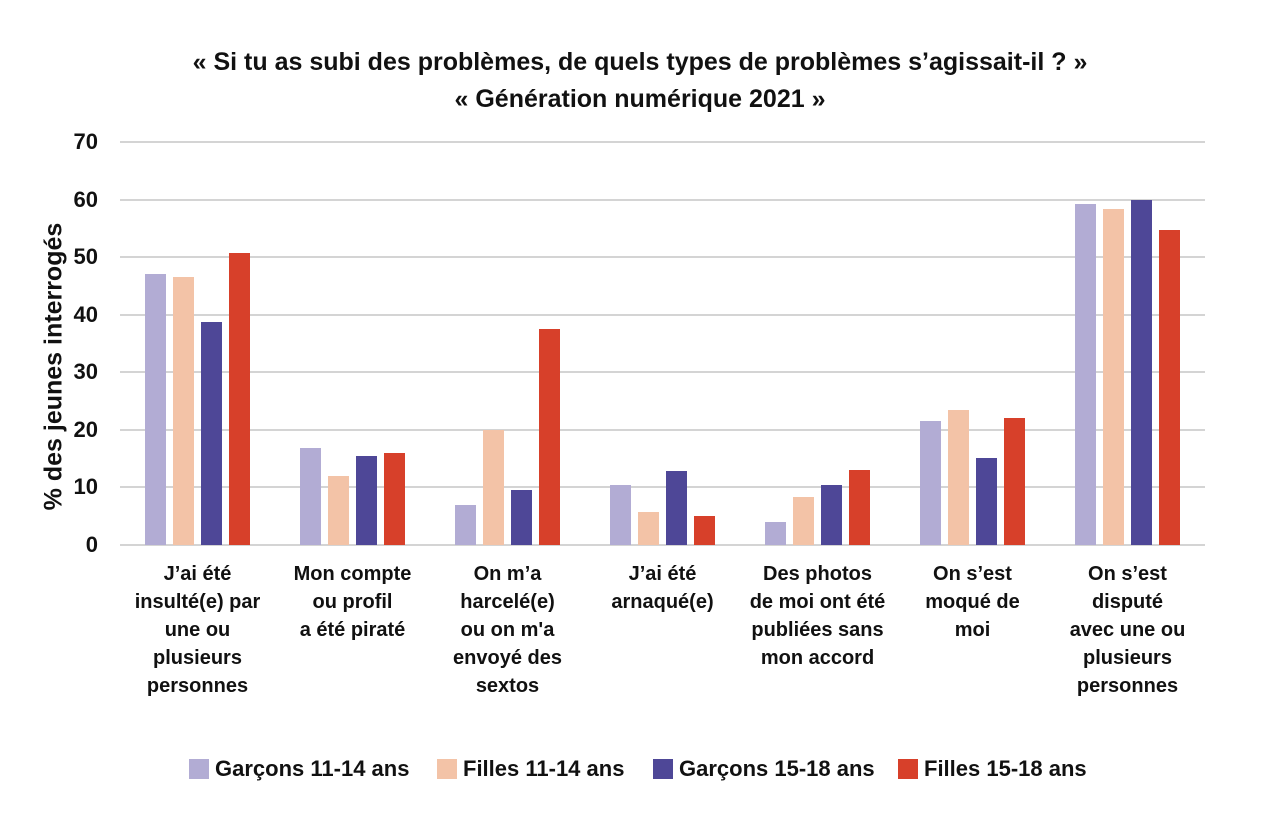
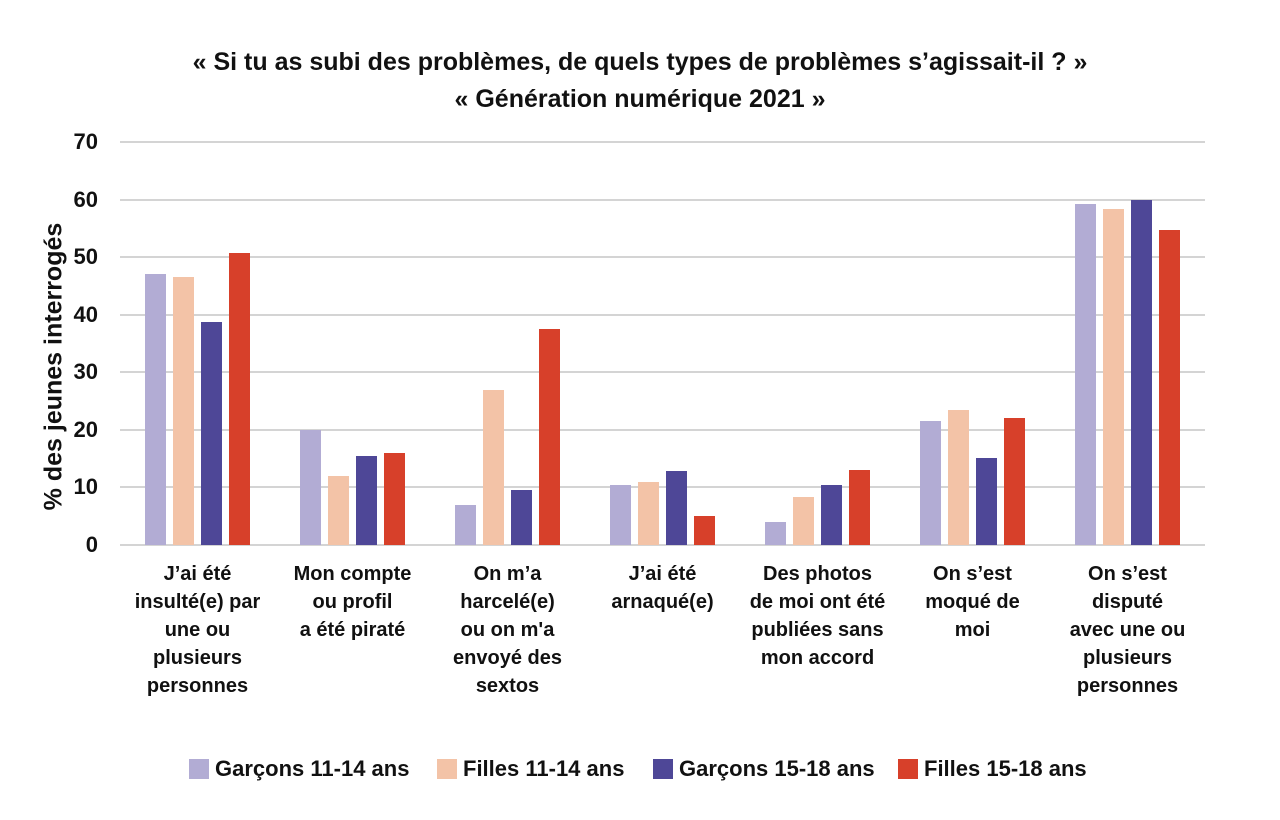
Garçons 11-14 ans/Mon compte ou profil a été piraté: 17 -> 20
Filles 11-14 ans/On m’a harcelé(e) ou on m'a envoyé des sextos: 20 -> 27
Filles 11-14 ans/J’ai été arnaqué(e): 6 -> 11
